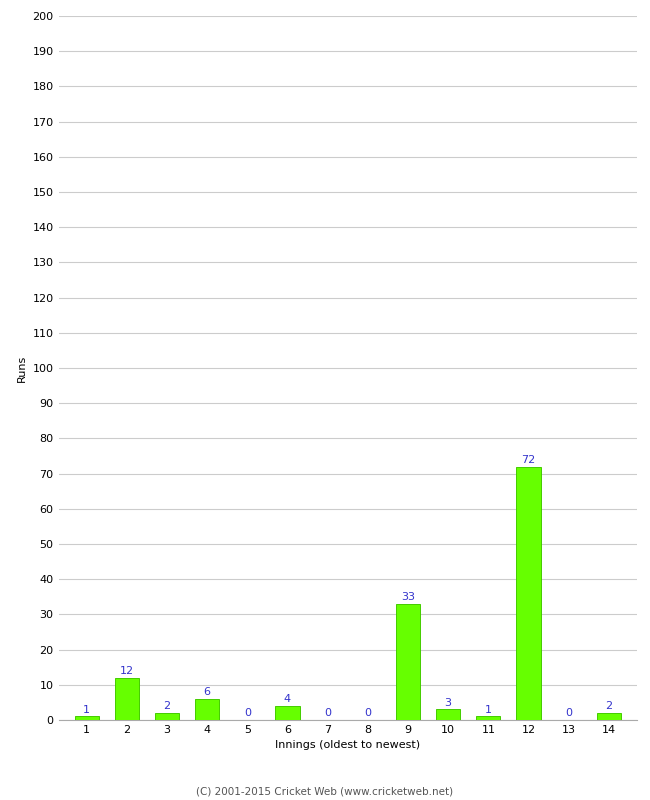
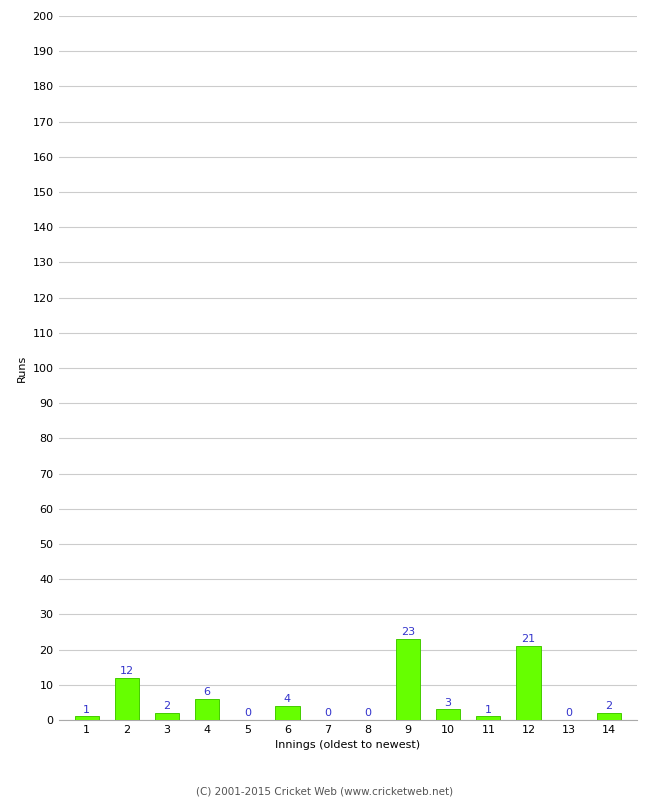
9: 33 -> 23
12: 72 -> 21
